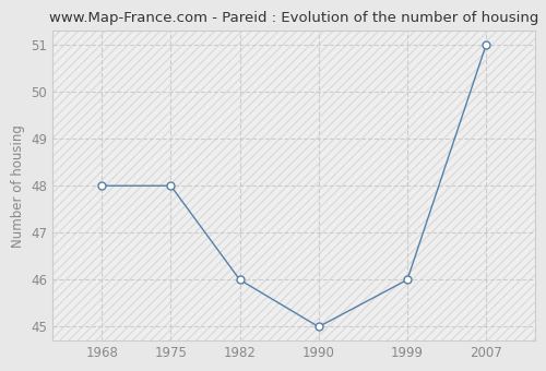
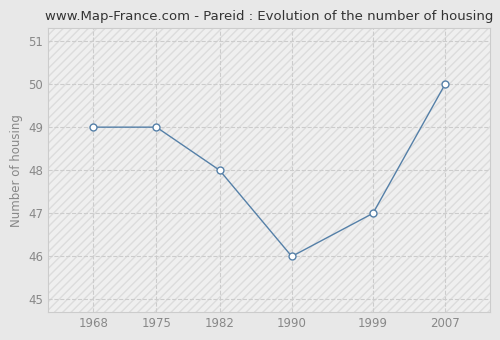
1968: 48 -> 49
1975: 48 -> 49
1982: 46 -> 48
1990: 45 -> 46
1999: 46 -> 47
2007: 51 -> 50
